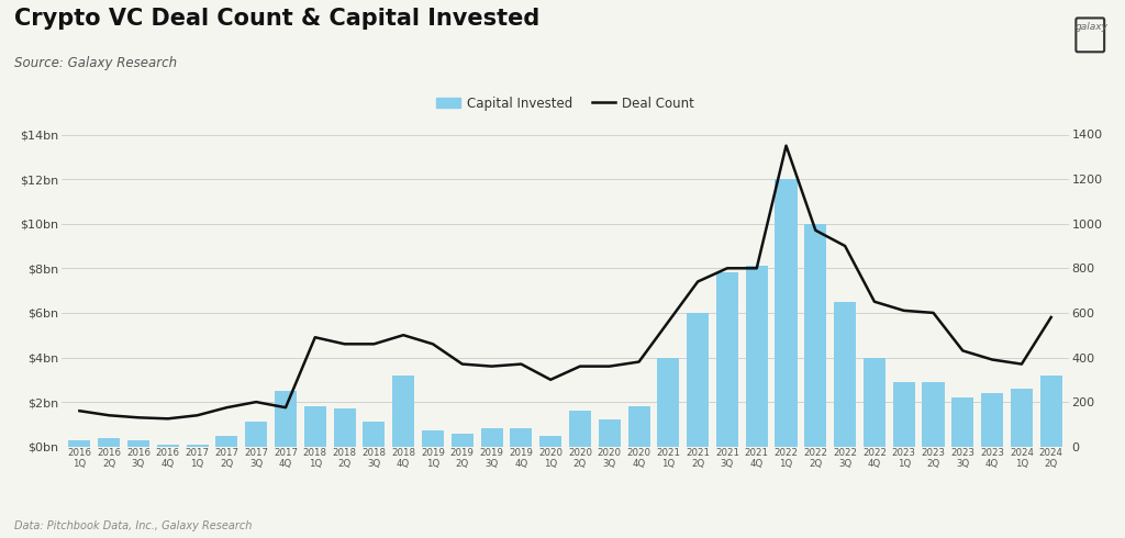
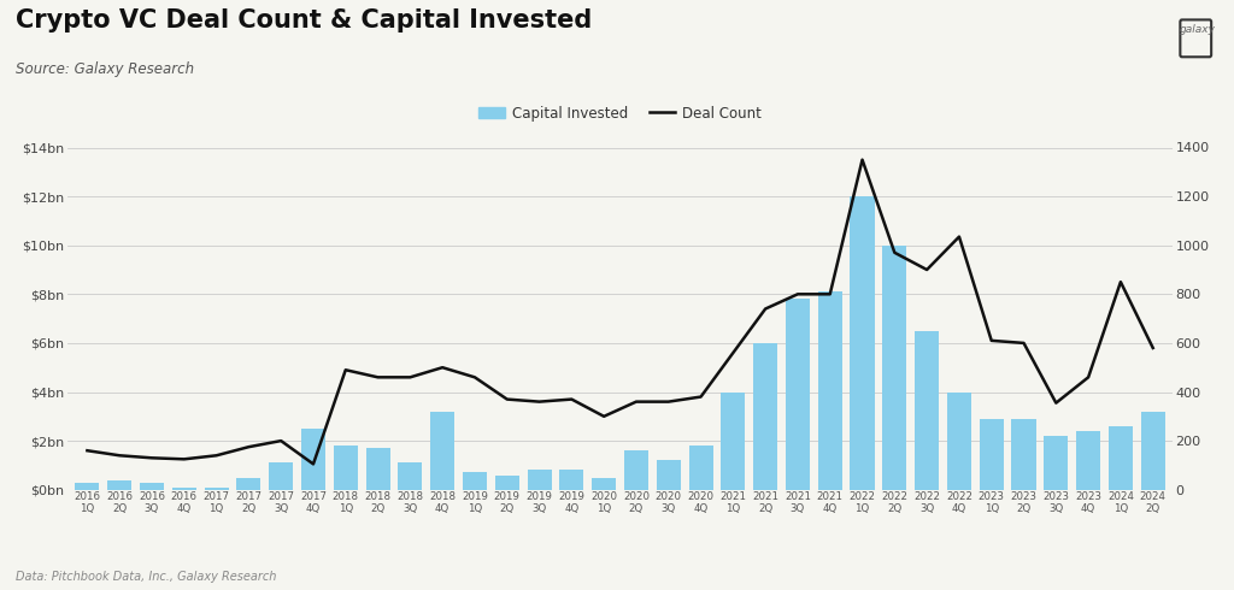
Deal Count/2017 4Q: 175 -> 105
Deal Count/2022 4Q: 650 -> 1035
Deal Count/2023 3Q: 430 -> 355
Deal Count/2023 4Q: 390 -> 460
Deal Count/2024 1Q: 370 -> 850
